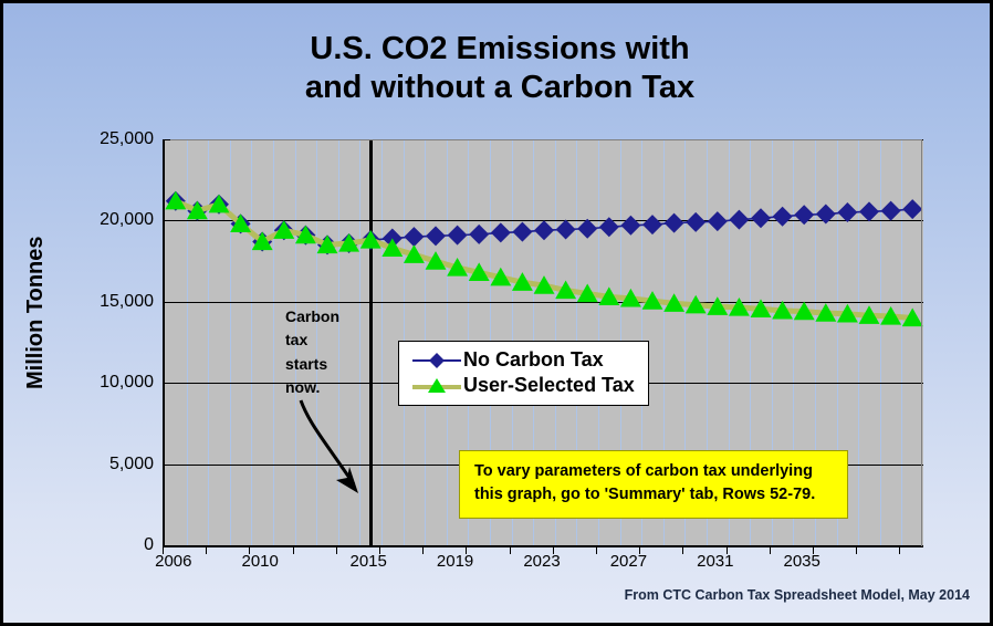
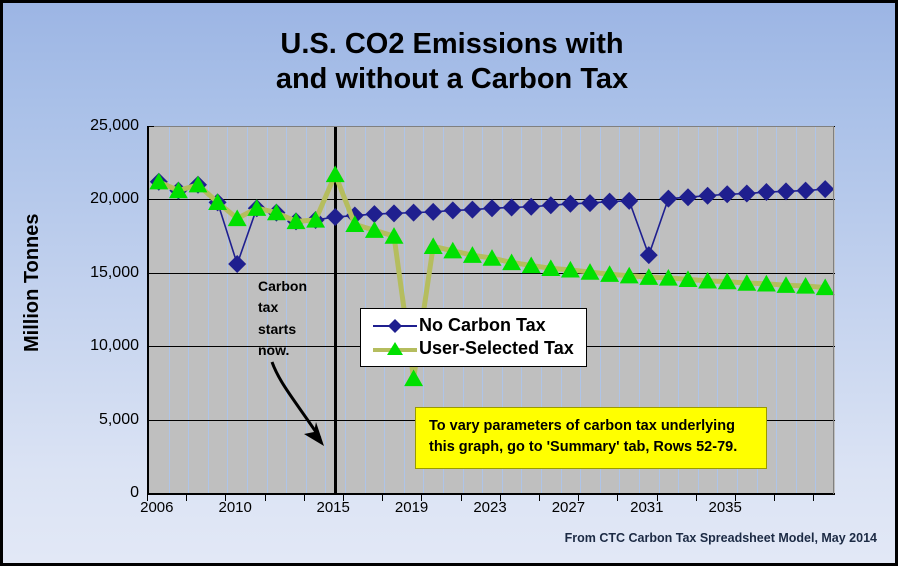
No Carbon Tax/2010: 18700 -> 15600
User-Selected Tax/2015: 18800 -> 21700
User-Selected Tax/2019: 17100 -> 7800
No Carbon Tax/2031: 20000 -> 16200
